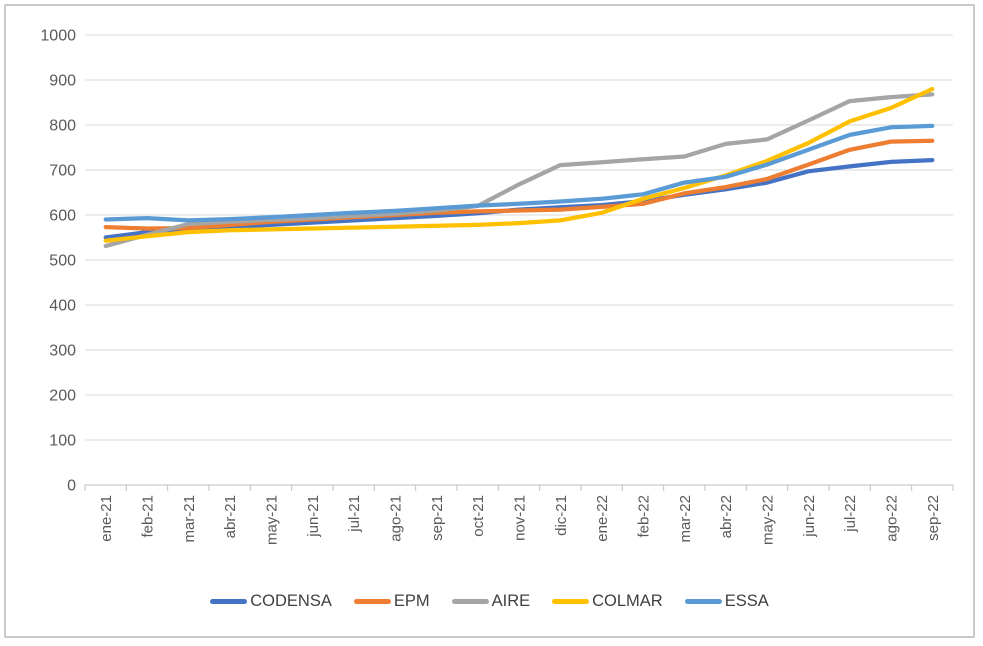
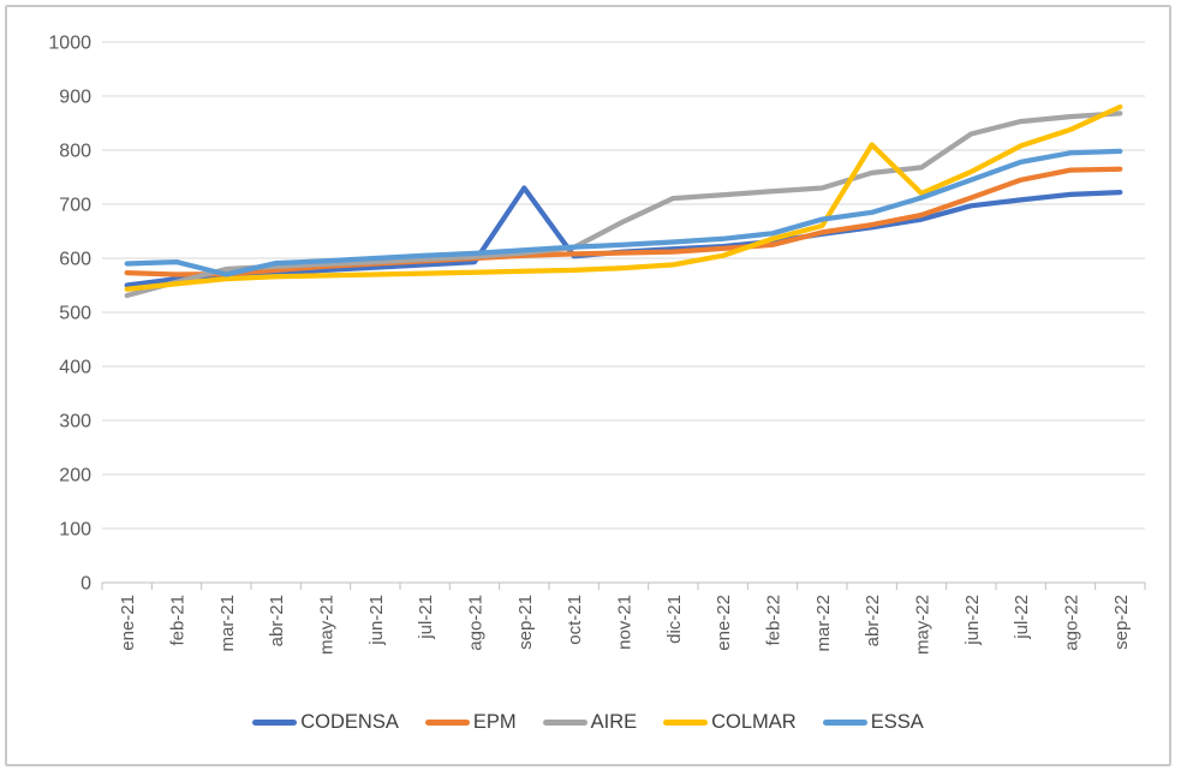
ESSA/mar-21: 590 -> 570
CODENSA/sep-21: 600 -> 730
COLMAR/abr-22: 690 -> 810
AIRE/jun-22: 810 -> 830
